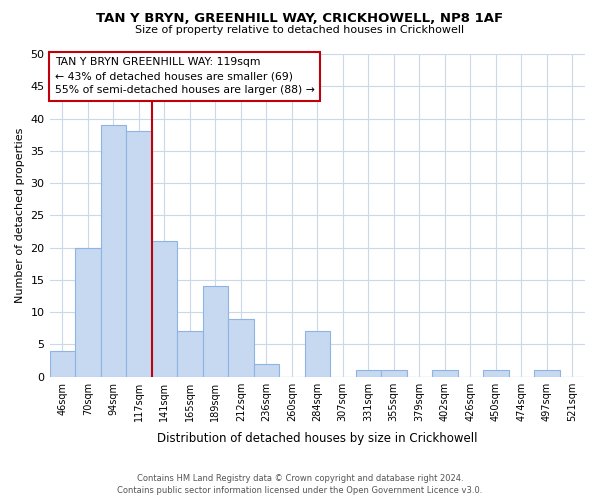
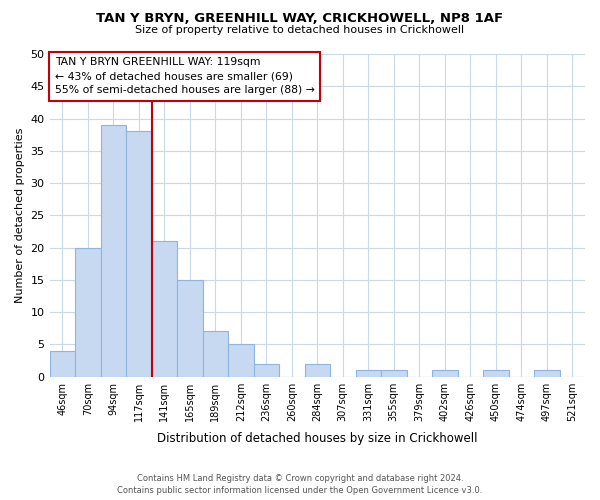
165sqm: 7 -> 15
189sqm: 14 -> 7
212sqm: 9 -> 5
284sqm: 7 -> 2
